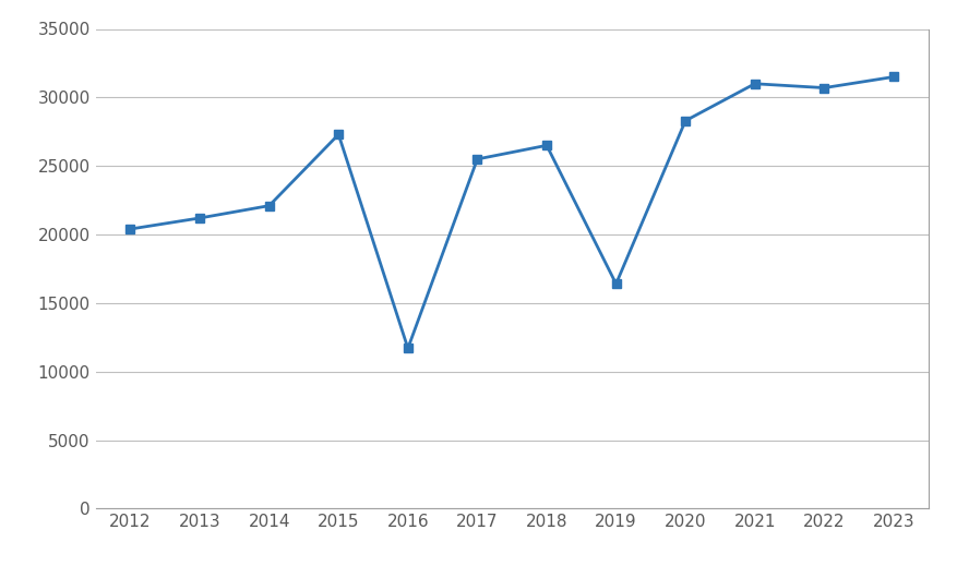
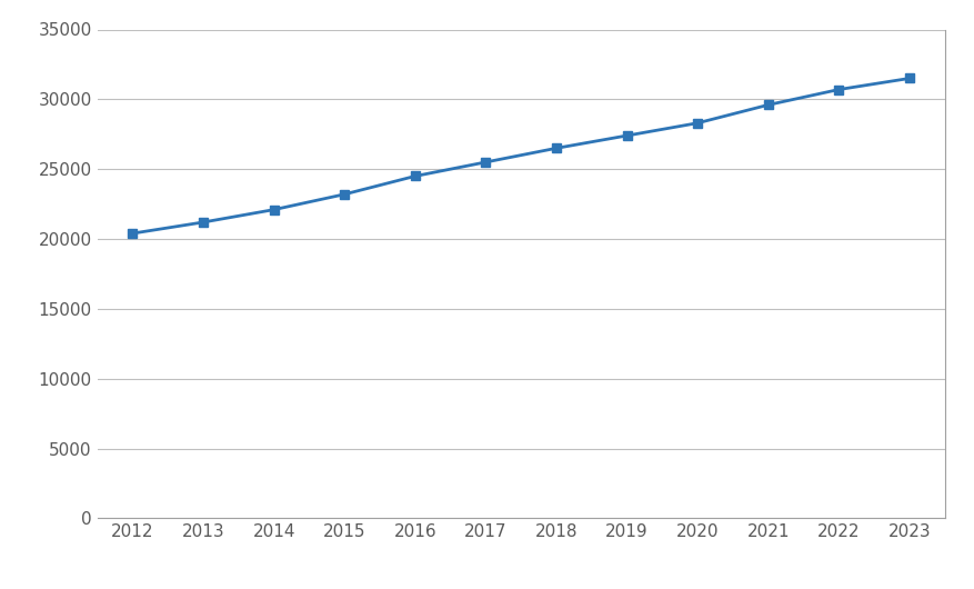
2015: 27300 -> 23200
2016: 11700 -> 24500
2019: 16400 -> 27400
2021: 31000 -> 29600
